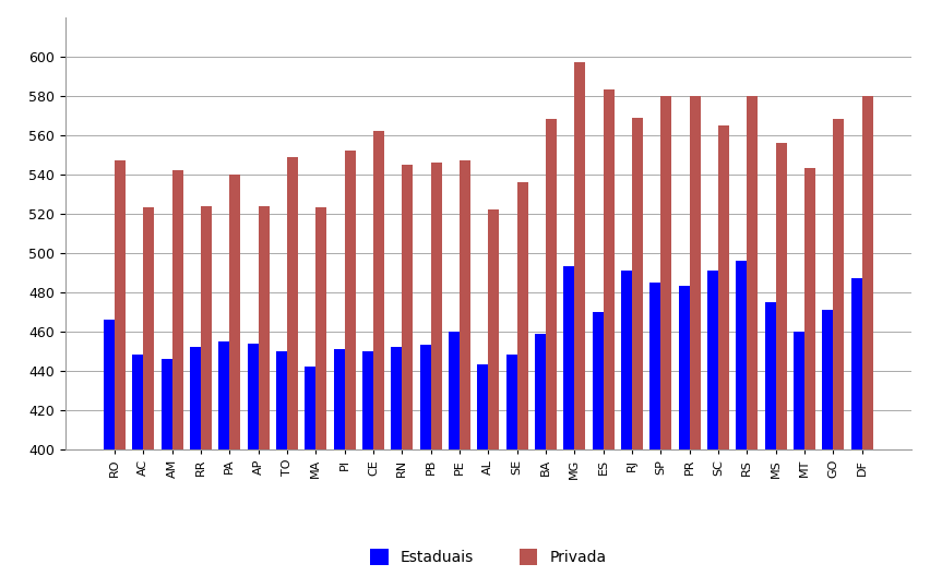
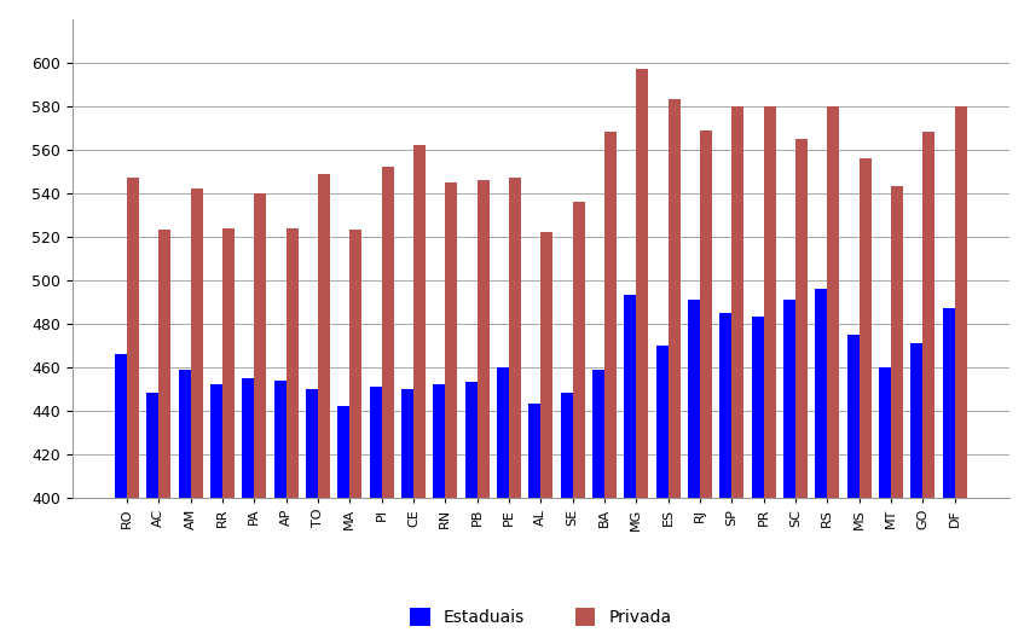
Estaduais/AM: 446 -> 459
